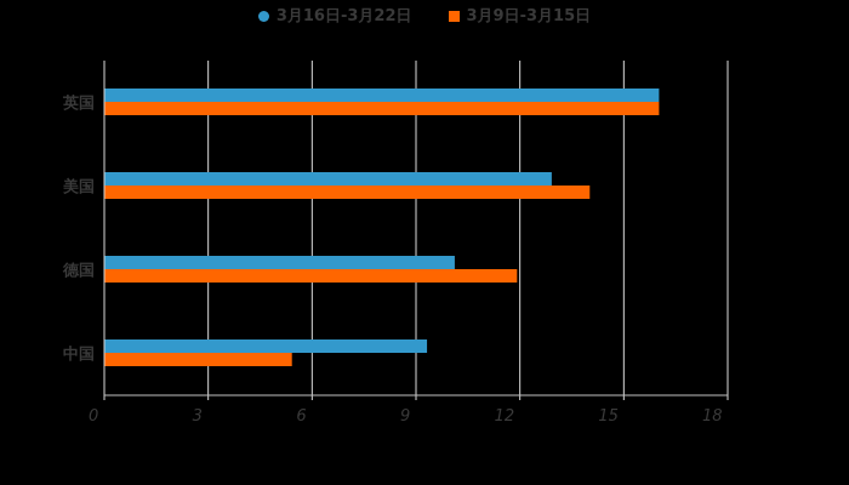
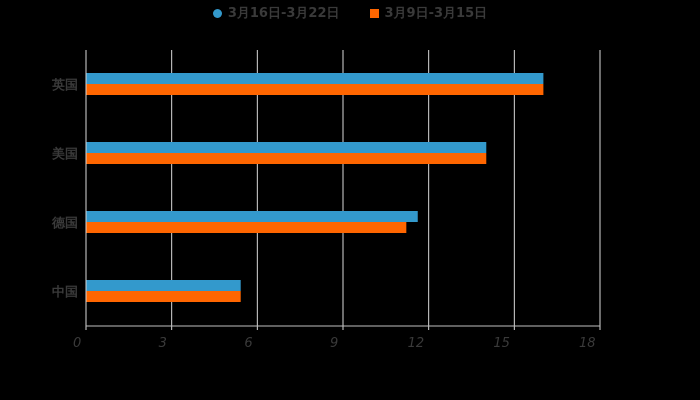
3月16日-3月22日/美国: 12.9 -> 14.0
3月16日-3月22日/德国: 10.1 -> 11.6
3月9日-3月15日/德国: 11.9 -> 11.2
3月16日-3月22日/中国: 9.3 -> 5.4
